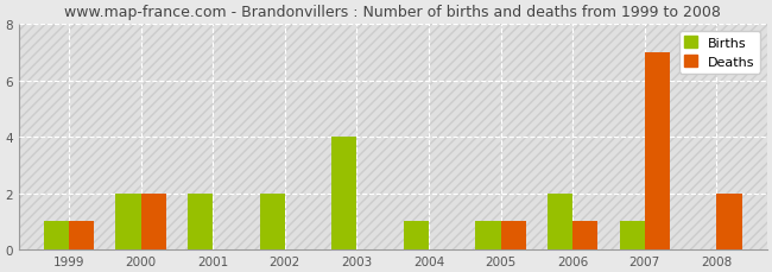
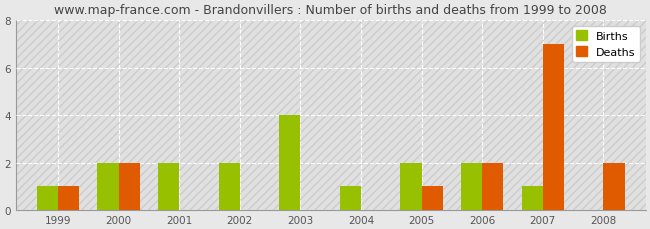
Births/2005: 1 -> 2
Deaths/2006: 1 -> 2
